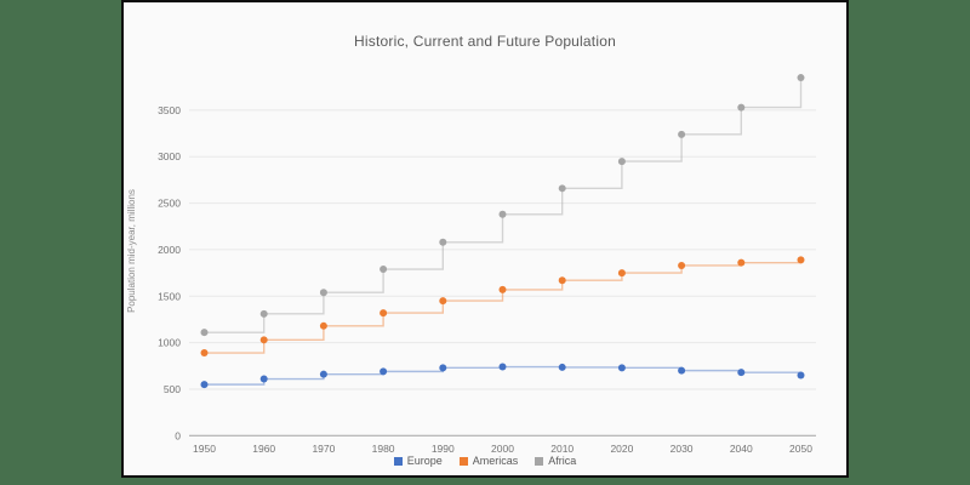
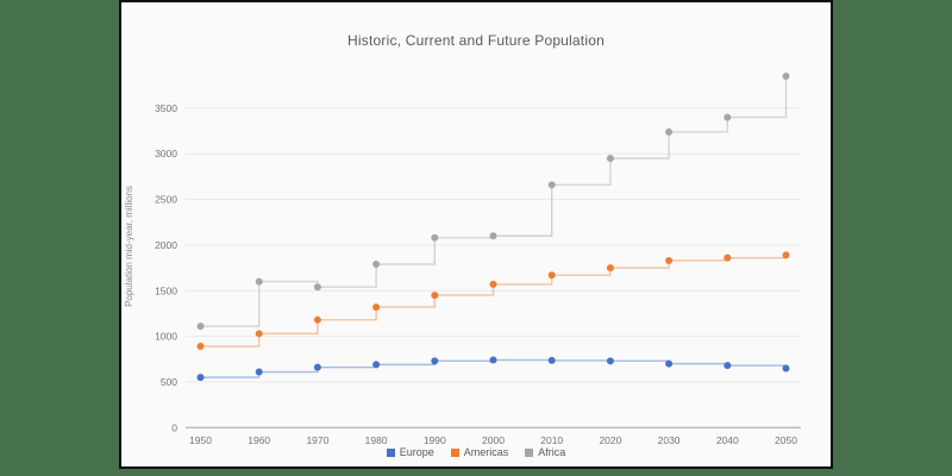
Africa/1960: 1300 -> 1600
Africa/2000: 2400 -> 2100
Africa/2040: 3500 -> 3400
